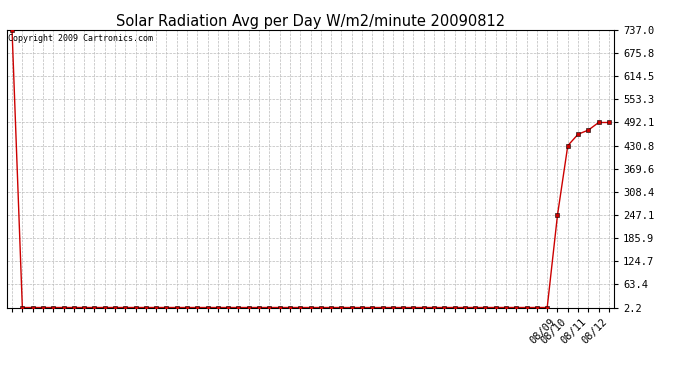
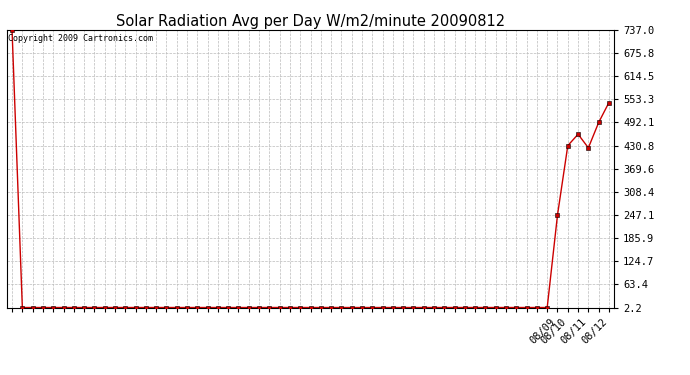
08/11: 472 -> 425
08/12: 492 -> 545
